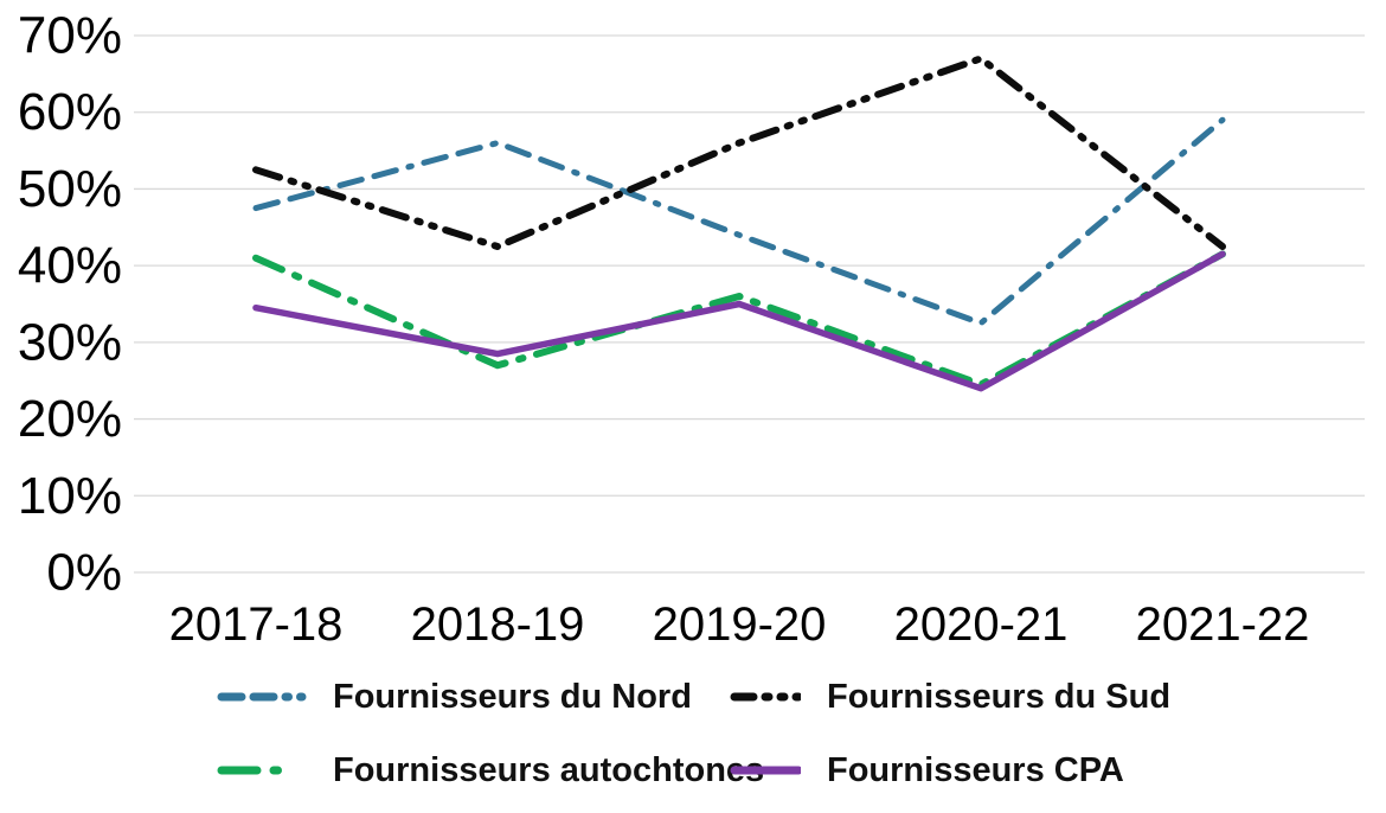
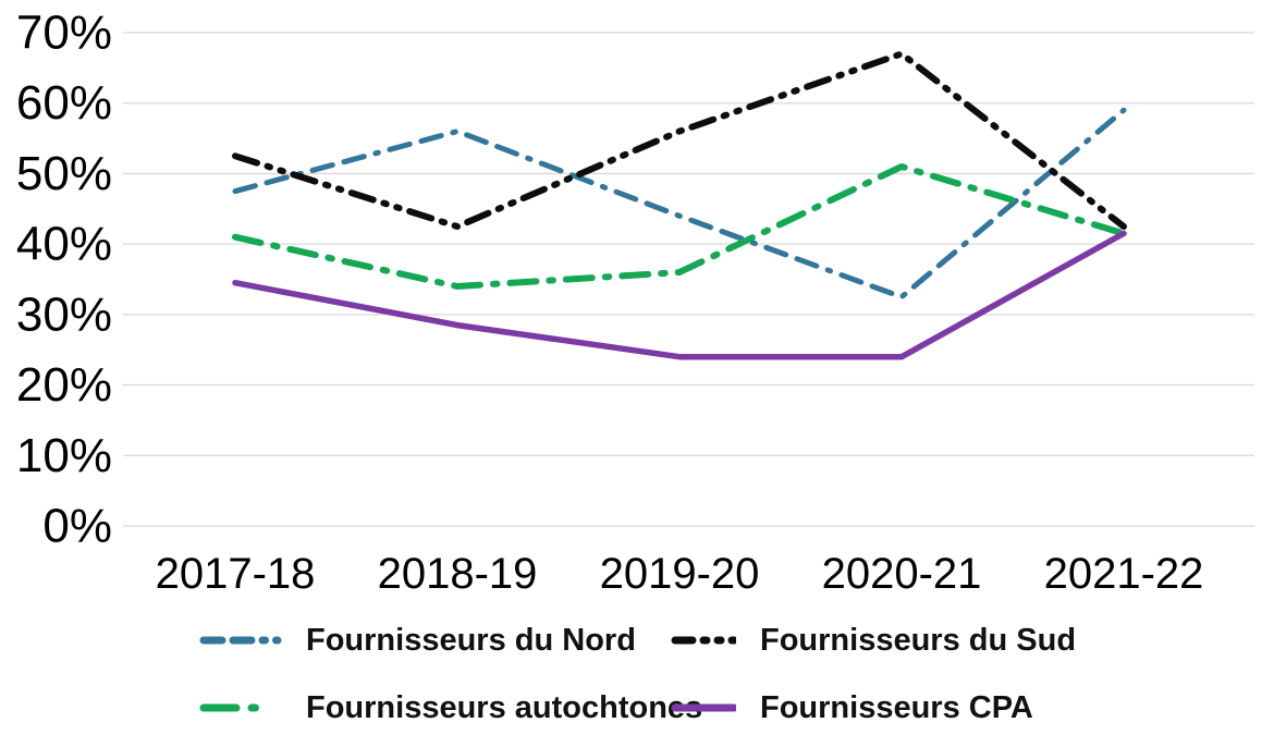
Fournisseurs autochtones/2018-19: 27% -> 34%
Fournisseurs CPA/2019-20: 35% -> 24%
Fournisseurs autochtones/2020-21: 24% -> 51%
